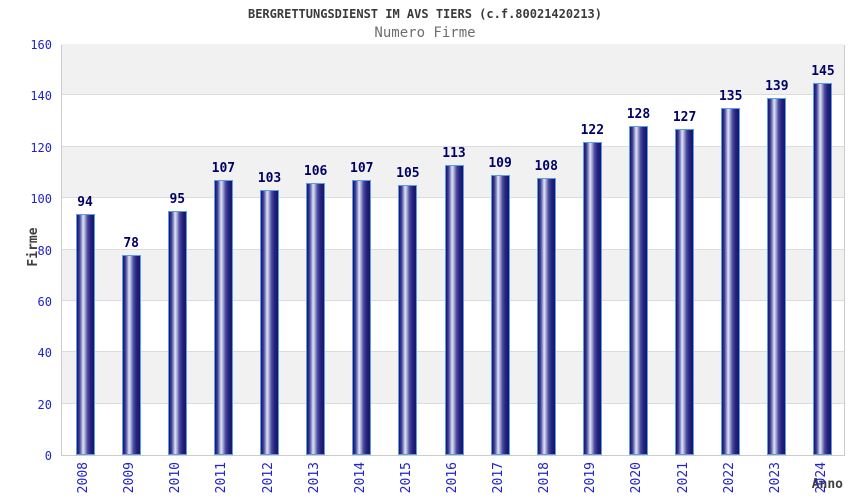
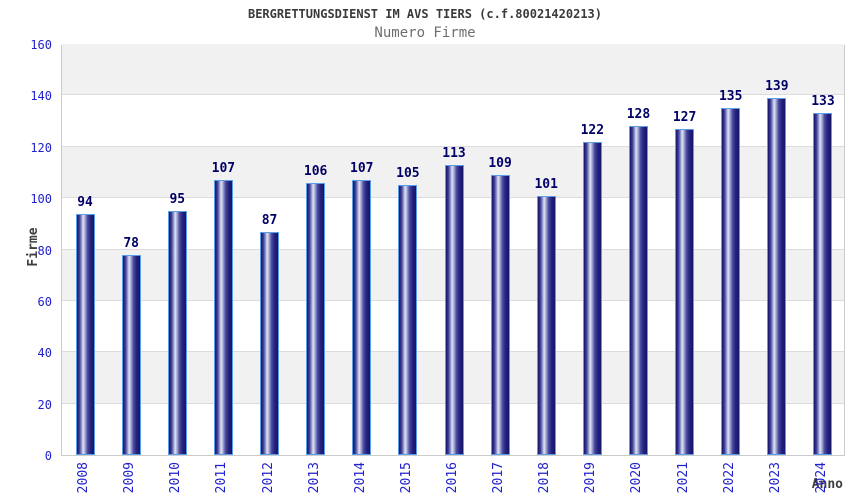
2012: 103 -> 87
2018: 108 -> 101
2024: 145 -> 133
